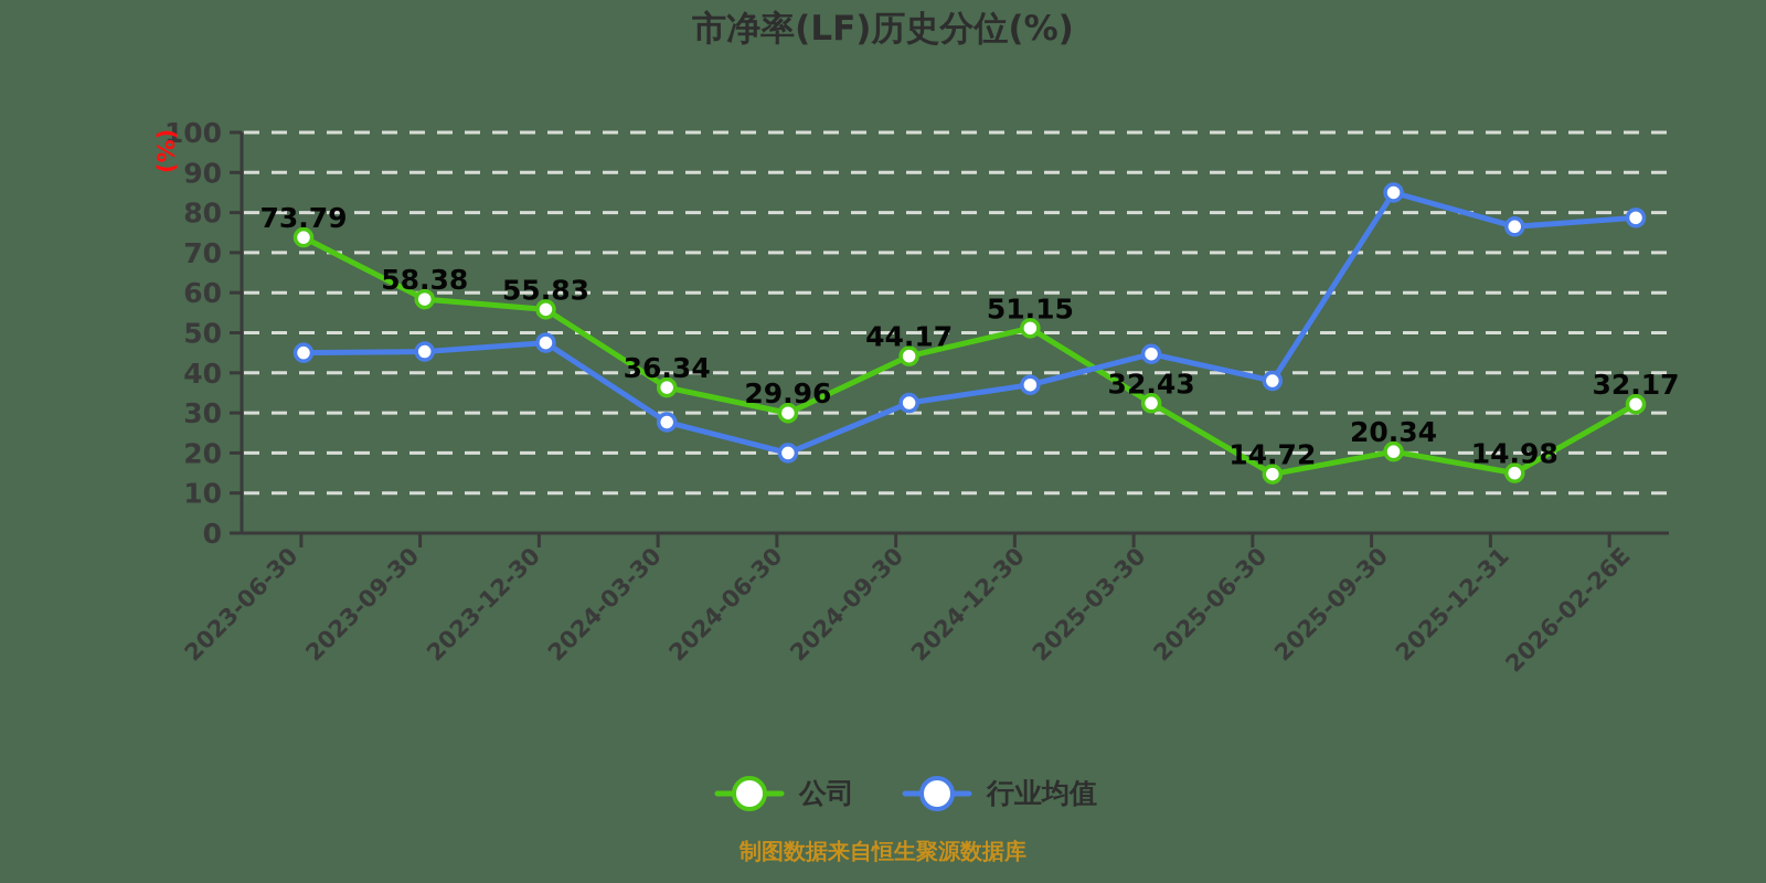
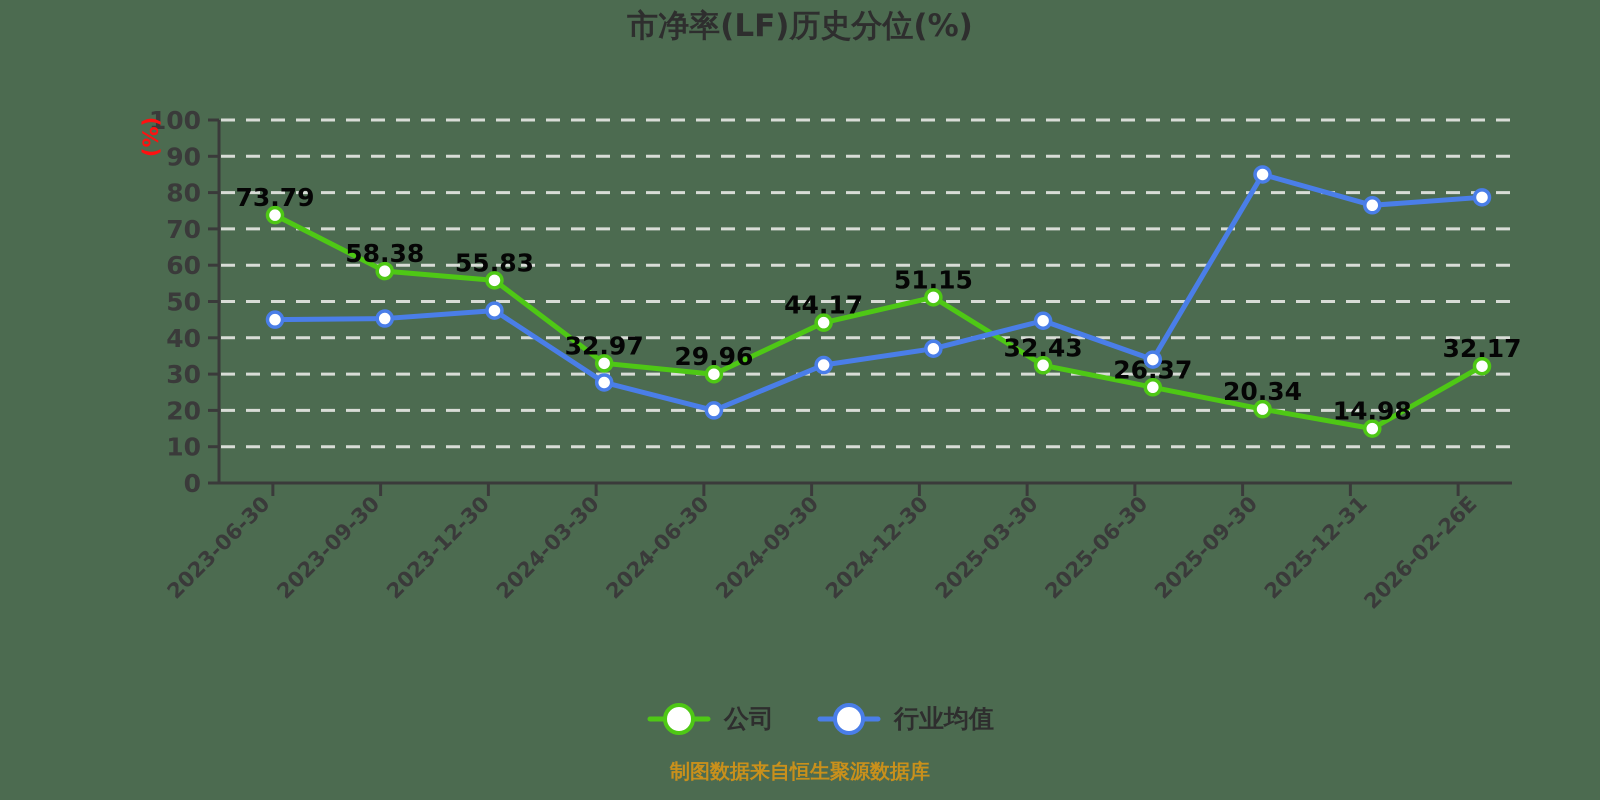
公司/2024-03-30: 36.34 -> 32.97
公司/2025-06-30: 14.72 -> 26.37
行业均值/2025-06-30: 38 -> 34
